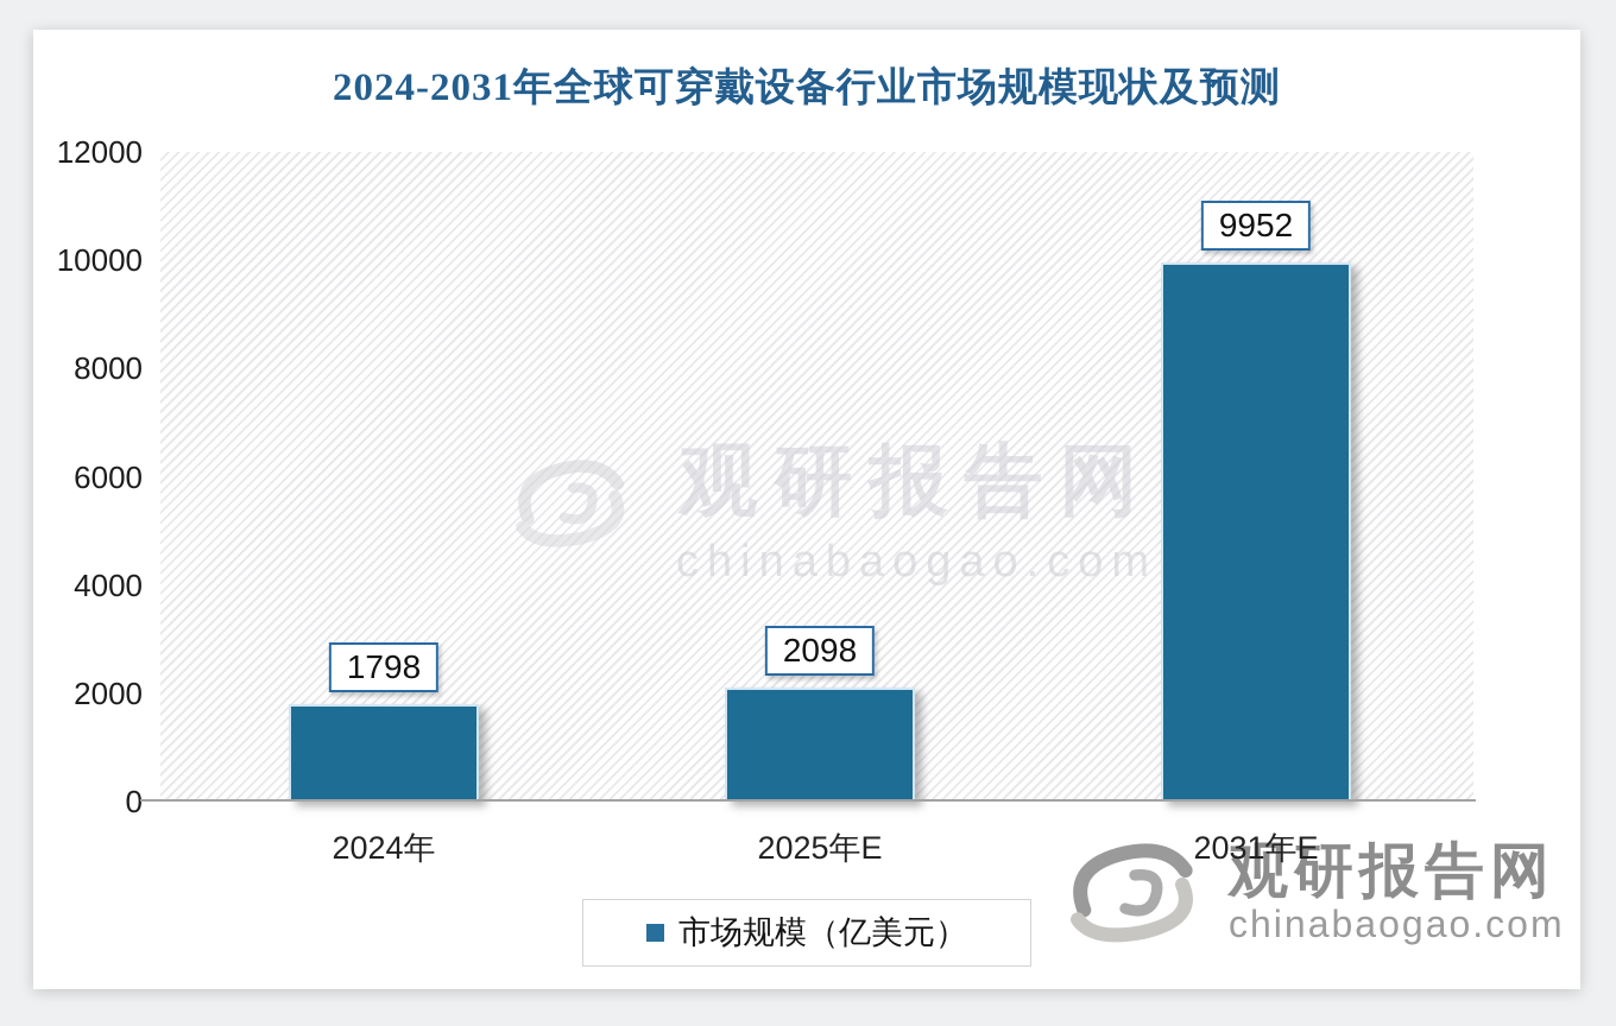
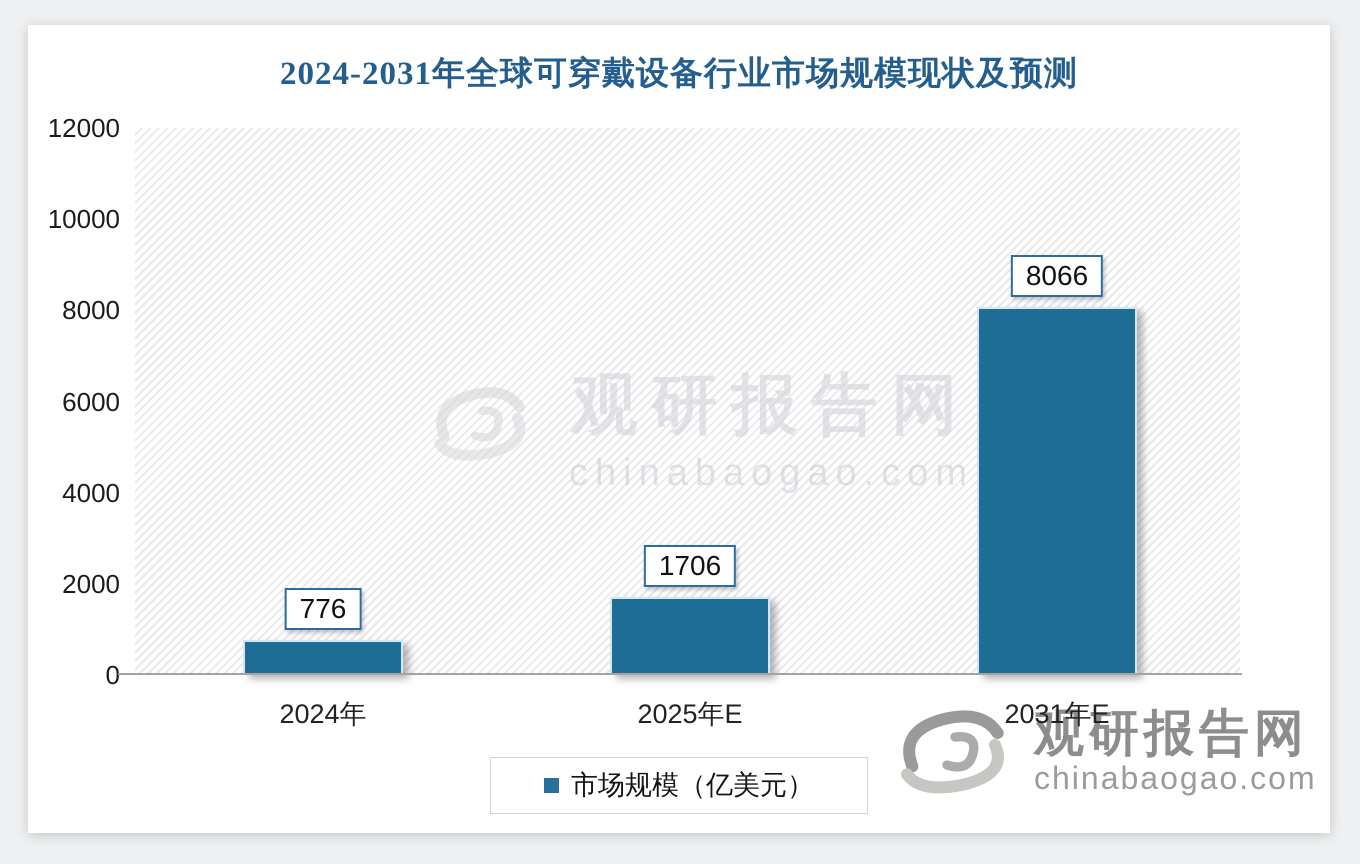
2024年: 1798 -> 776
2025年E: 2098 -> 1706
2031年E: 9952 -> 8066
